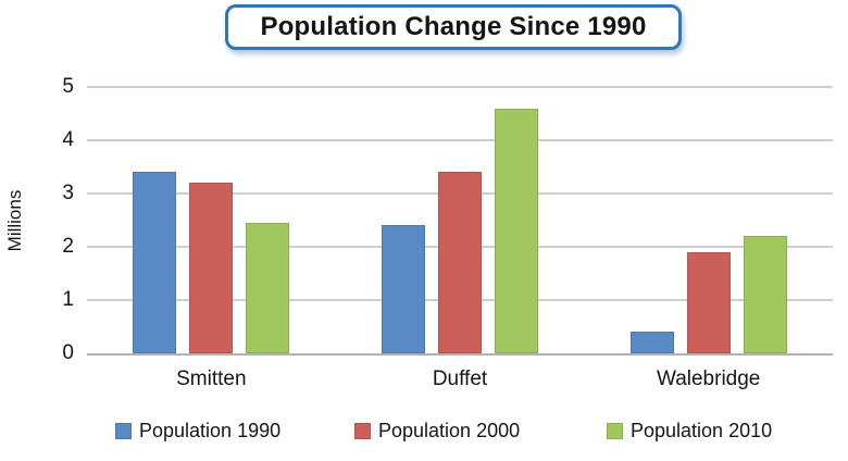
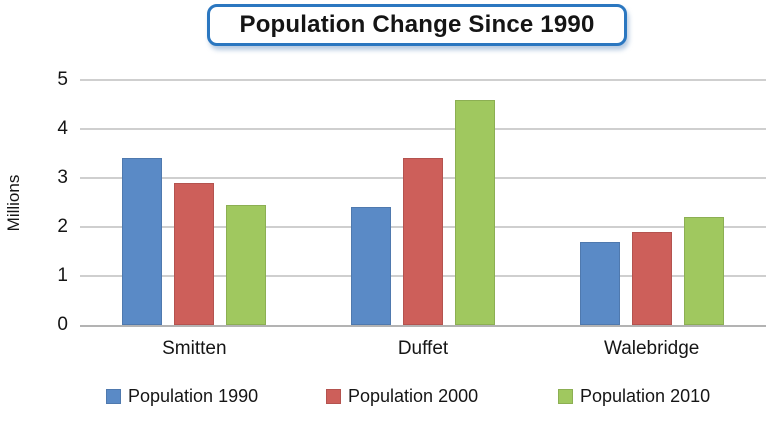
Population 2000/Smitten: 3.2 -> 2.9
Population 1990/Walebridge: 0.4 -> 1.7
